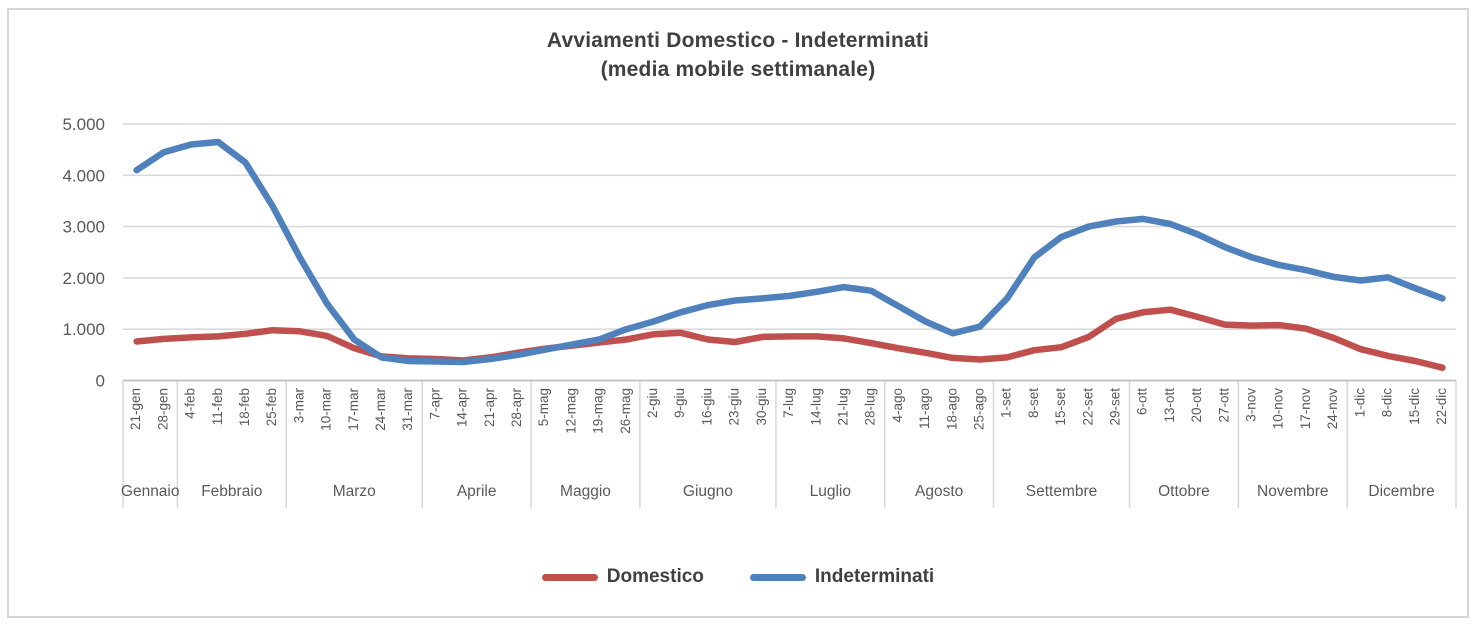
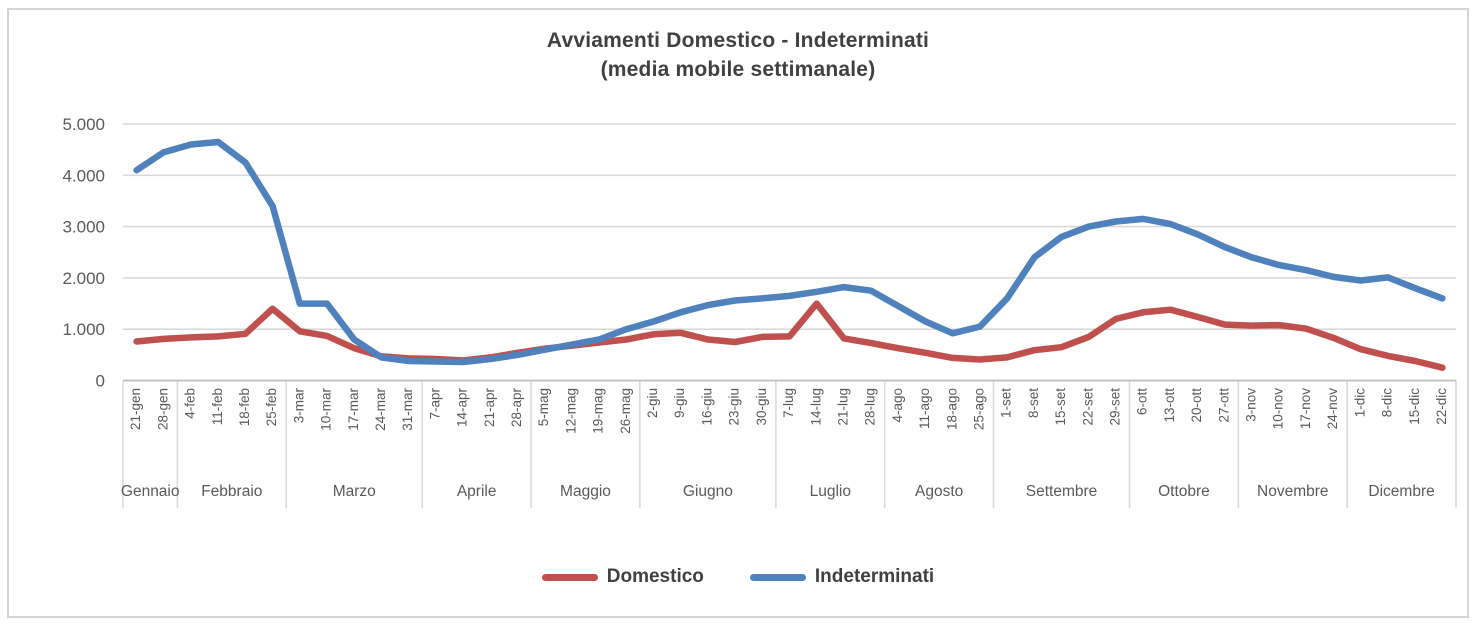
Domestico/25-feb: 1000 -> 1400
Indeterminati/3-mar: 2400 -> 1500
Domestico/14-lug: 900 -> 1500
